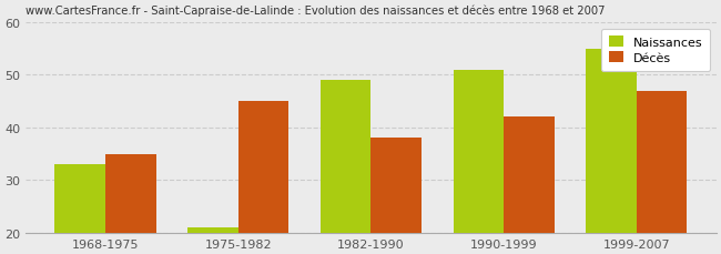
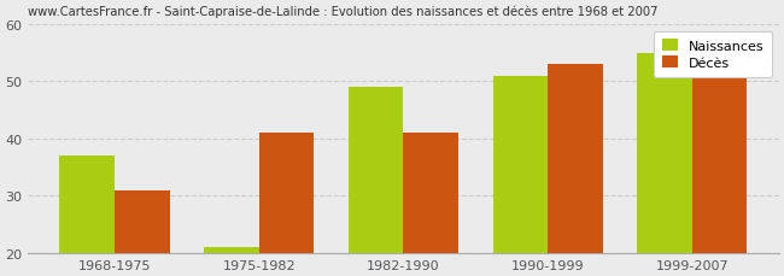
Naissances/1968-1975: 33 -> 37
Décès/1968-1975: 35 -> 31
Décès/1975-1982: 45 -> 41
Décès/1982-1990: 38 -> 41
Décès/1990-1999: 42 -> 53
Décès/1999-2007: 47 -> 51
